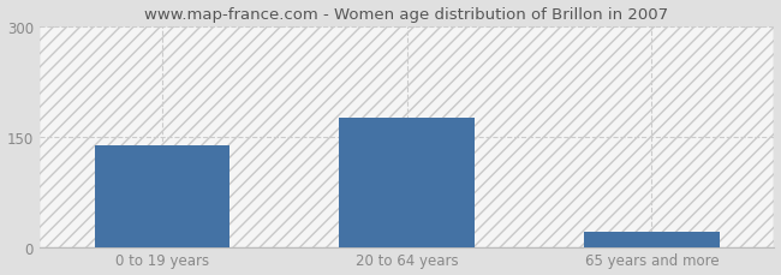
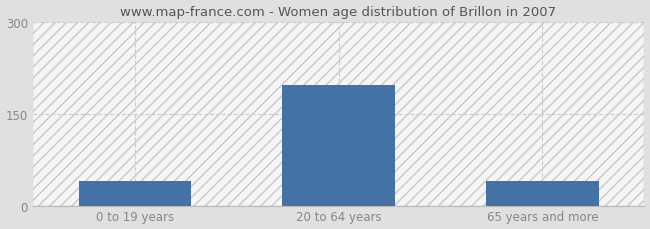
0 to 19 years: 138 -> 40
20 to 64 years: 175 -> 196
65 years and more: 20 -> 40
